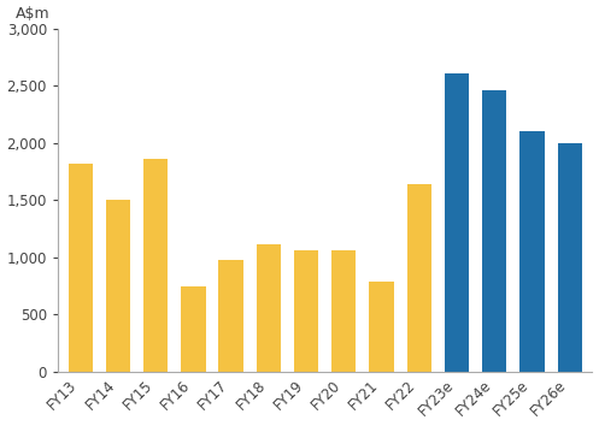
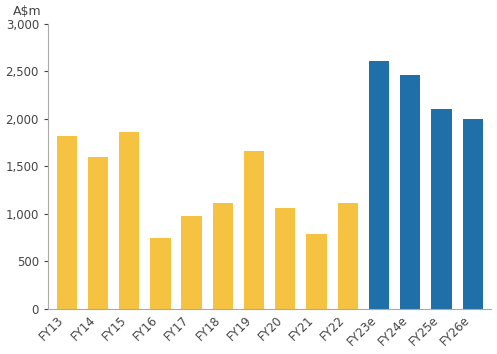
FY14: 1,510 -> 1,600
FY19: 1,060 -> 1,660
FY22: 1,640 -> 1,120
